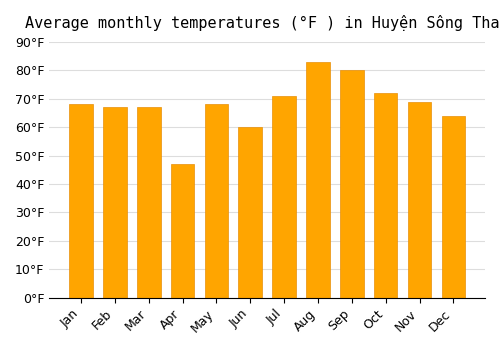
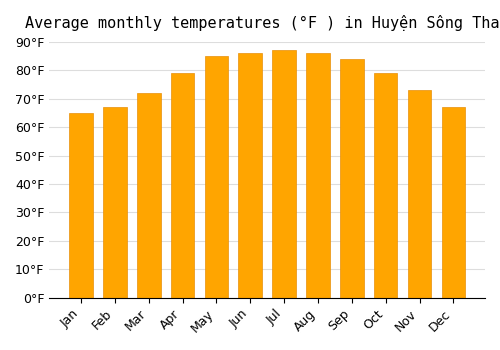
Jan: 68°F -> 65°F
Mar: 67°F -> 72°F
Apr: 47°F -> 79°F
May: 68°F -> 85°F
Jun: 60°F -> 86°F
Jul: 71°F -> 87°F
Aug: 83°F -> 86°F
Sep: 80°F -> 84°F
Oct: 72°F -> 79°F
Nov: 69°F -> 73°F
Dec: 64°F -> 67°F
